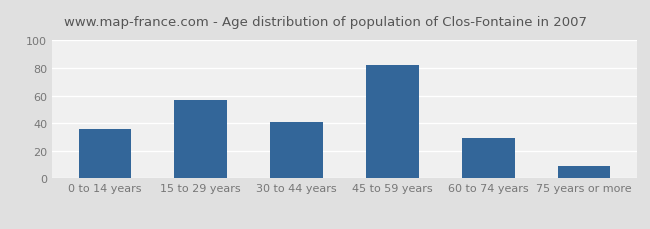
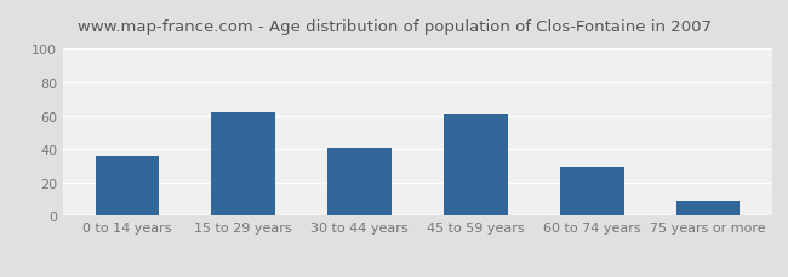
15 to 29 years: 57 -> 62
45 to 59 years: 82 -> 61
